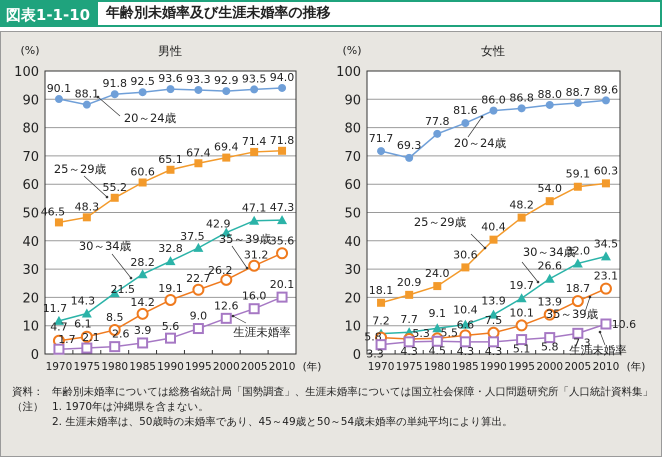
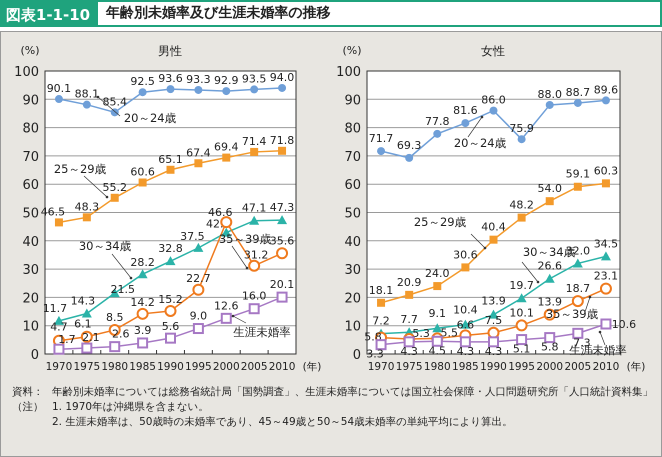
男性/20～24歳/1980: 91.8 -> 85.4
男性/35～39歳/1990: 19.1 -> 15.2
男性/35～39歳/2000: 26.2 -> 46.6
女性/20～24歳/1995: 86.8 -> 75.9
